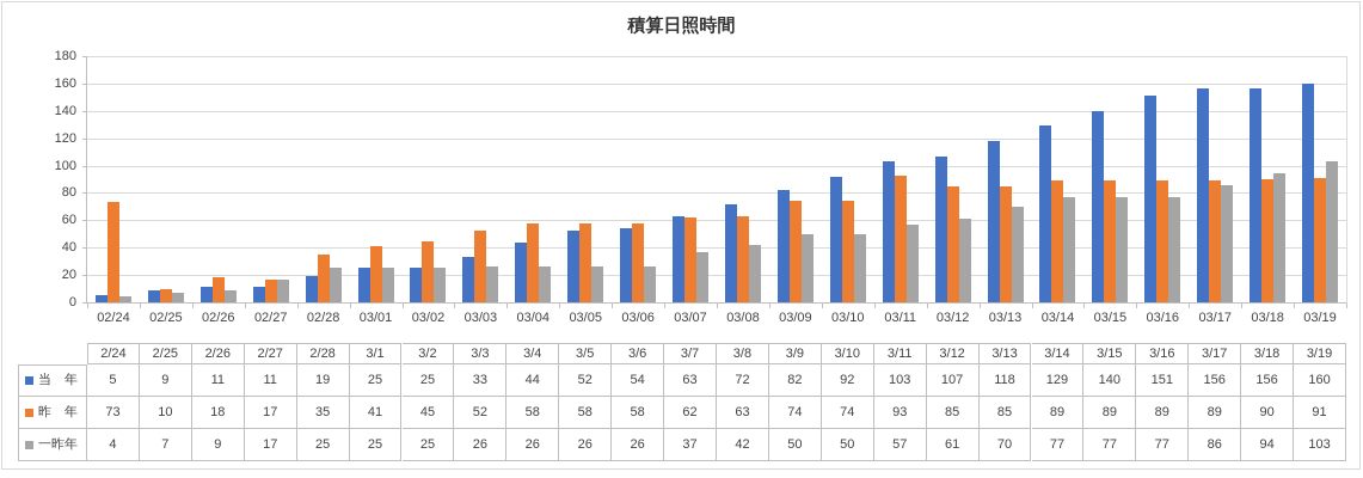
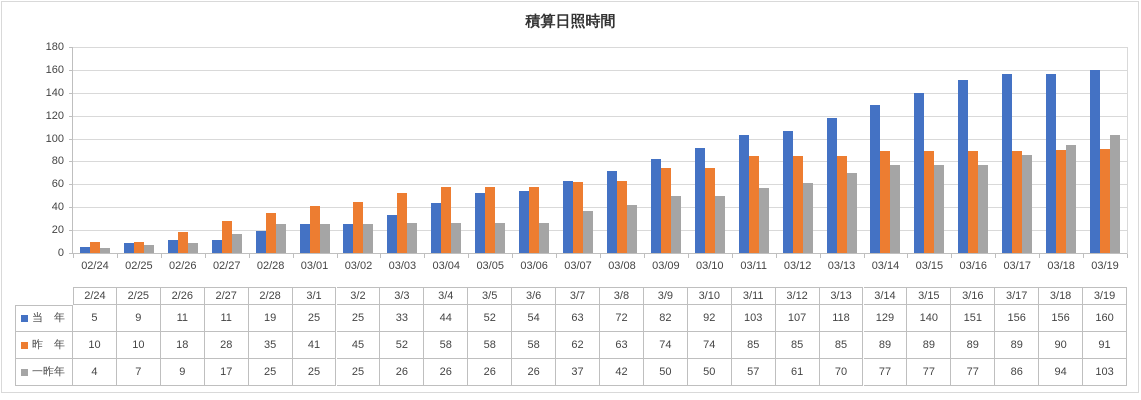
昨 年/2/24: 73 -> 10
昨 年/2/27: 17 -> 28
昨 年/3/11: 93 -> 85
